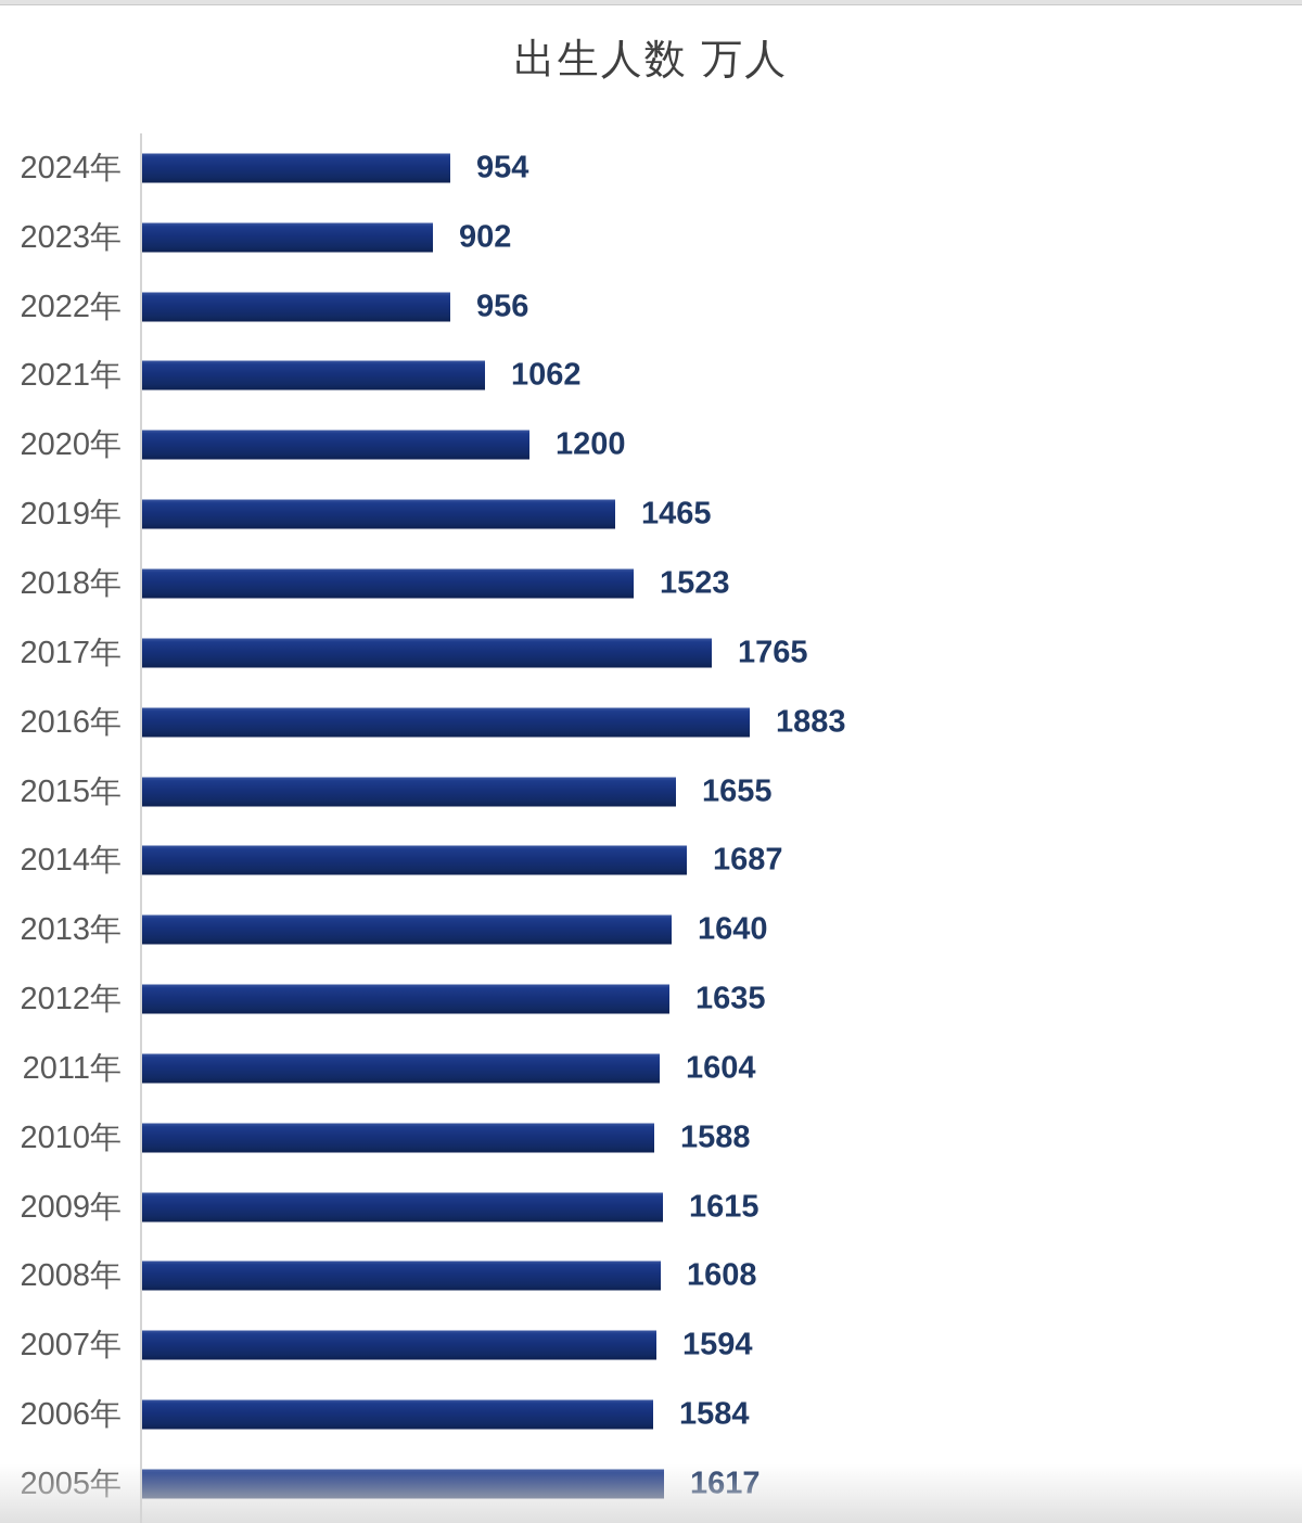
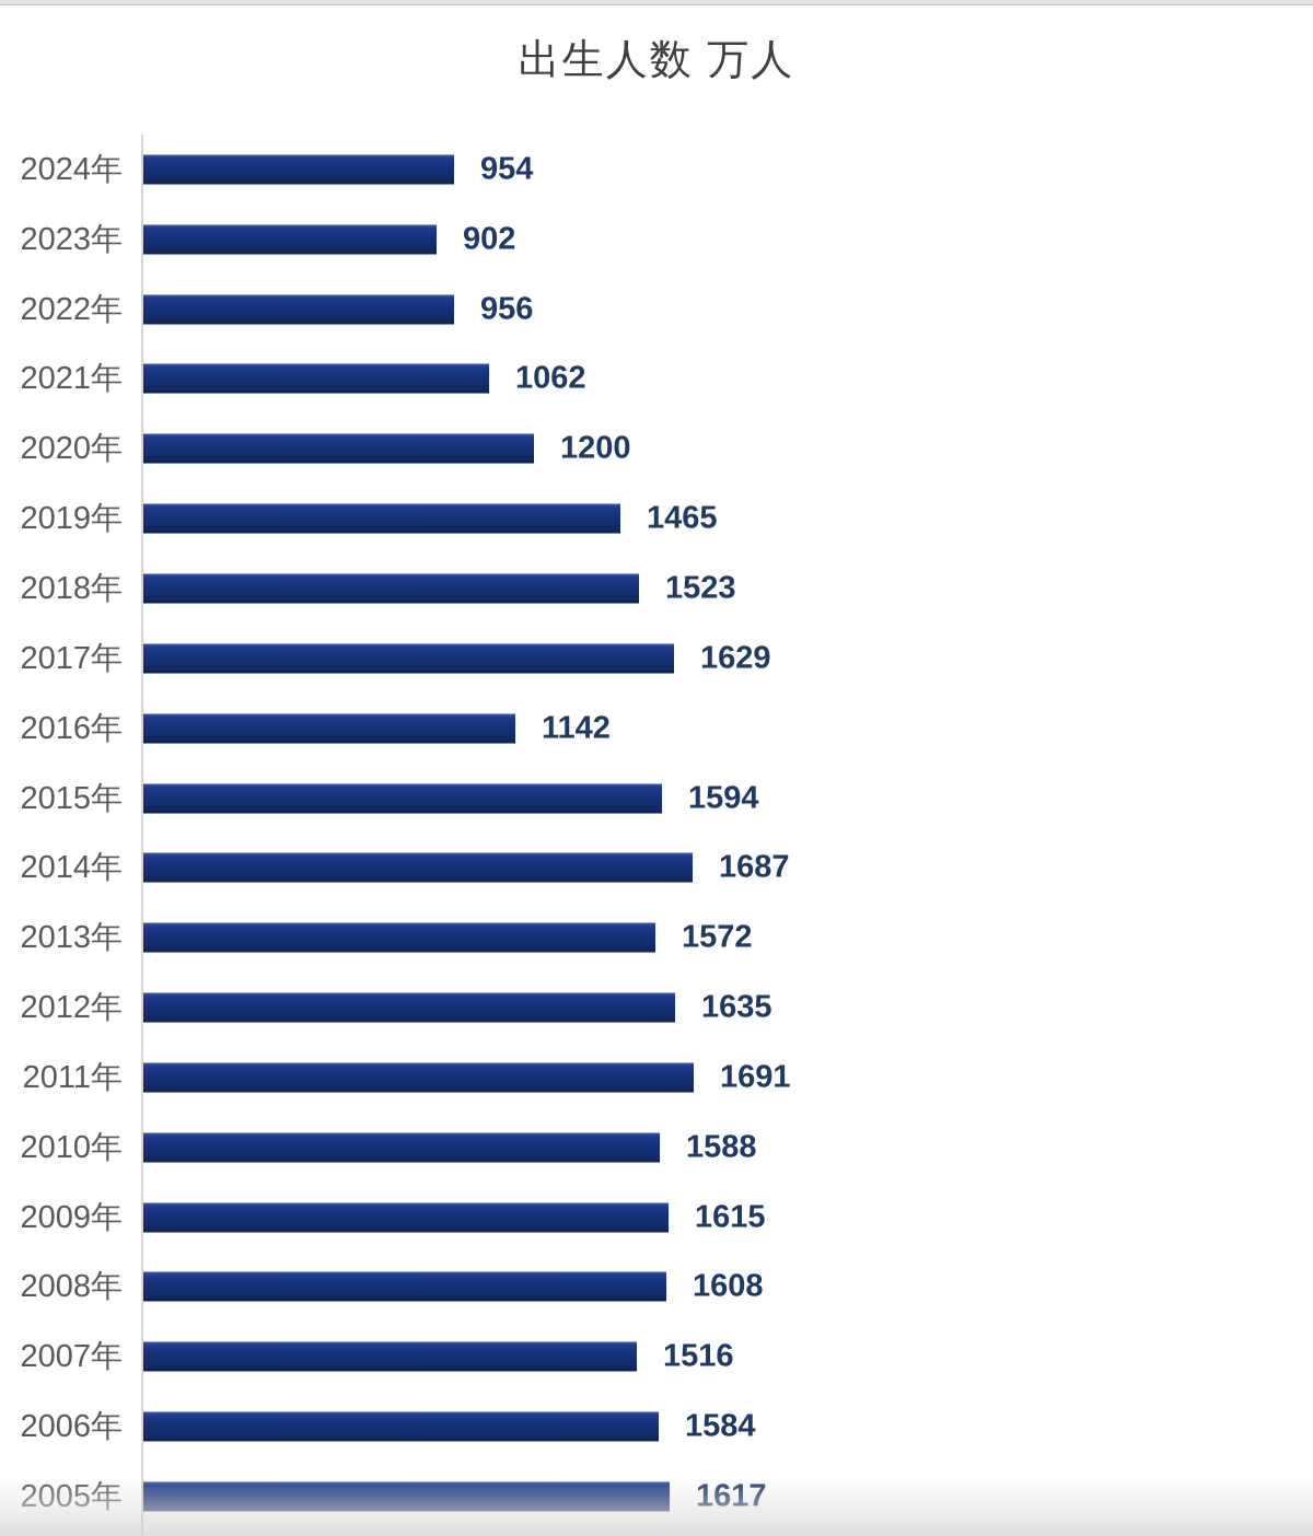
2017年: 1765 -> 1629
2016年: 1883 -> 1142
2015年: 1655 -> 1594
2013年: 1640 -> 1572
2011年: 1604 -> 1691
2007年: 1594 -> 1516
